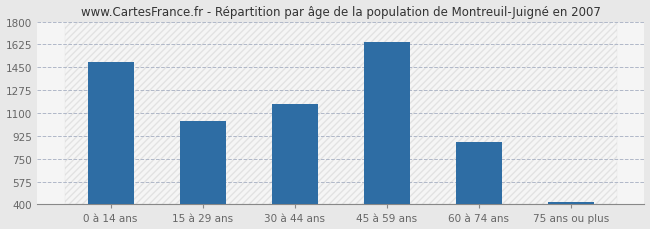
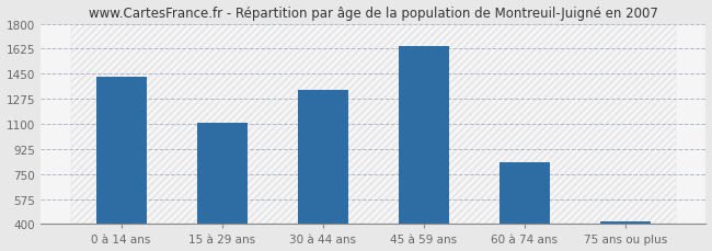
0 à 14 ans: 1490 -> 1430
15 à 29 ans: 1040 -> 1110
30 à 44 ans: 1170 -> 1340
60 à 74 ans: 880 -> 830
